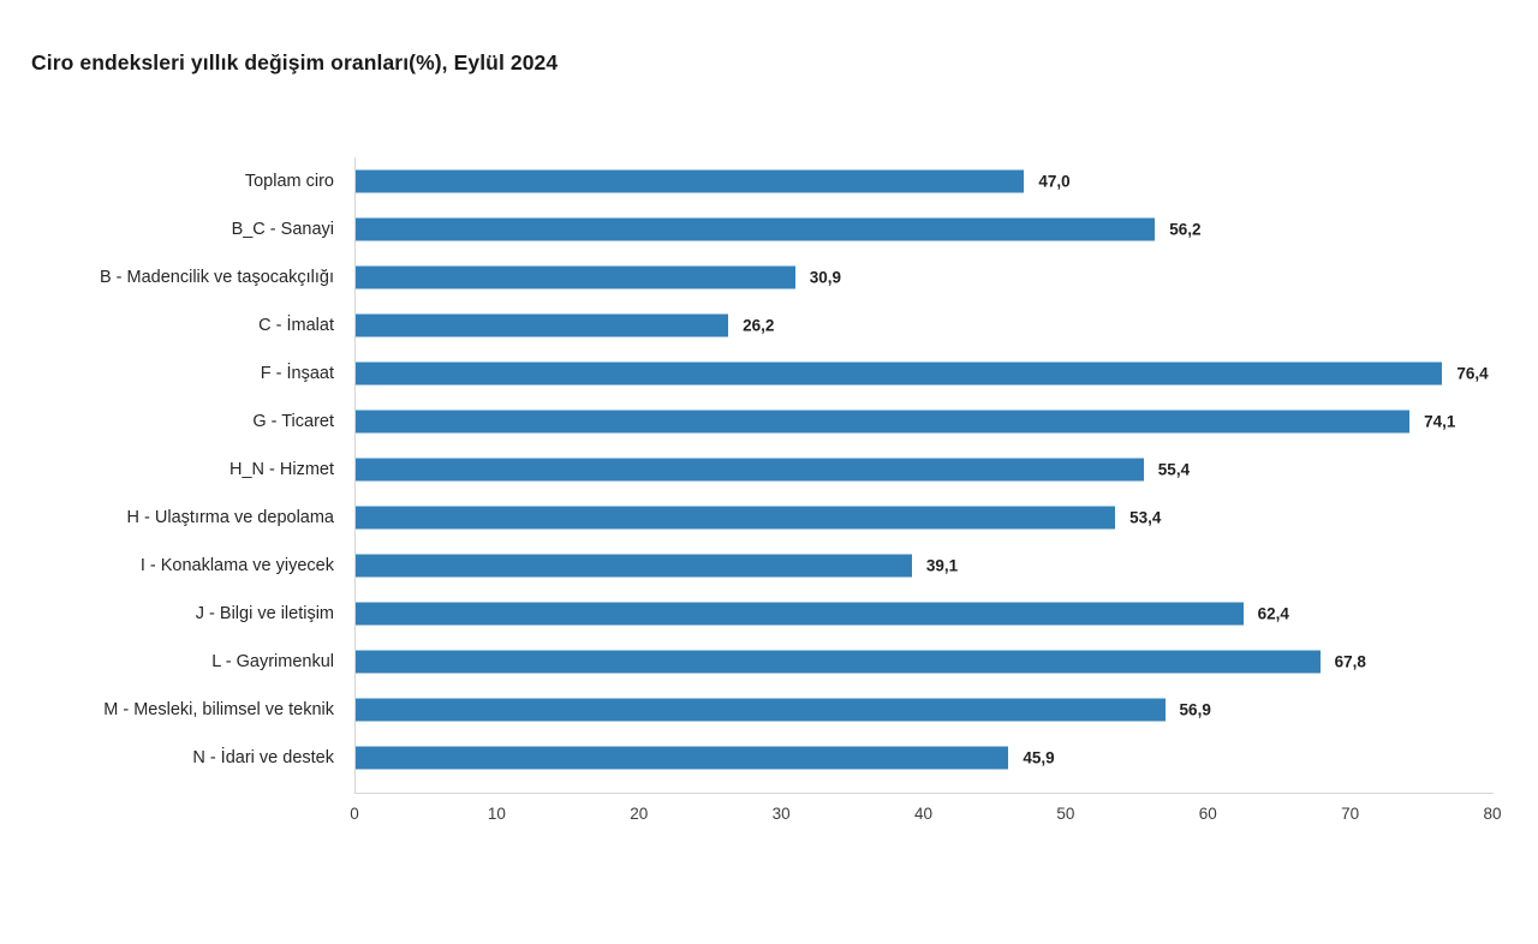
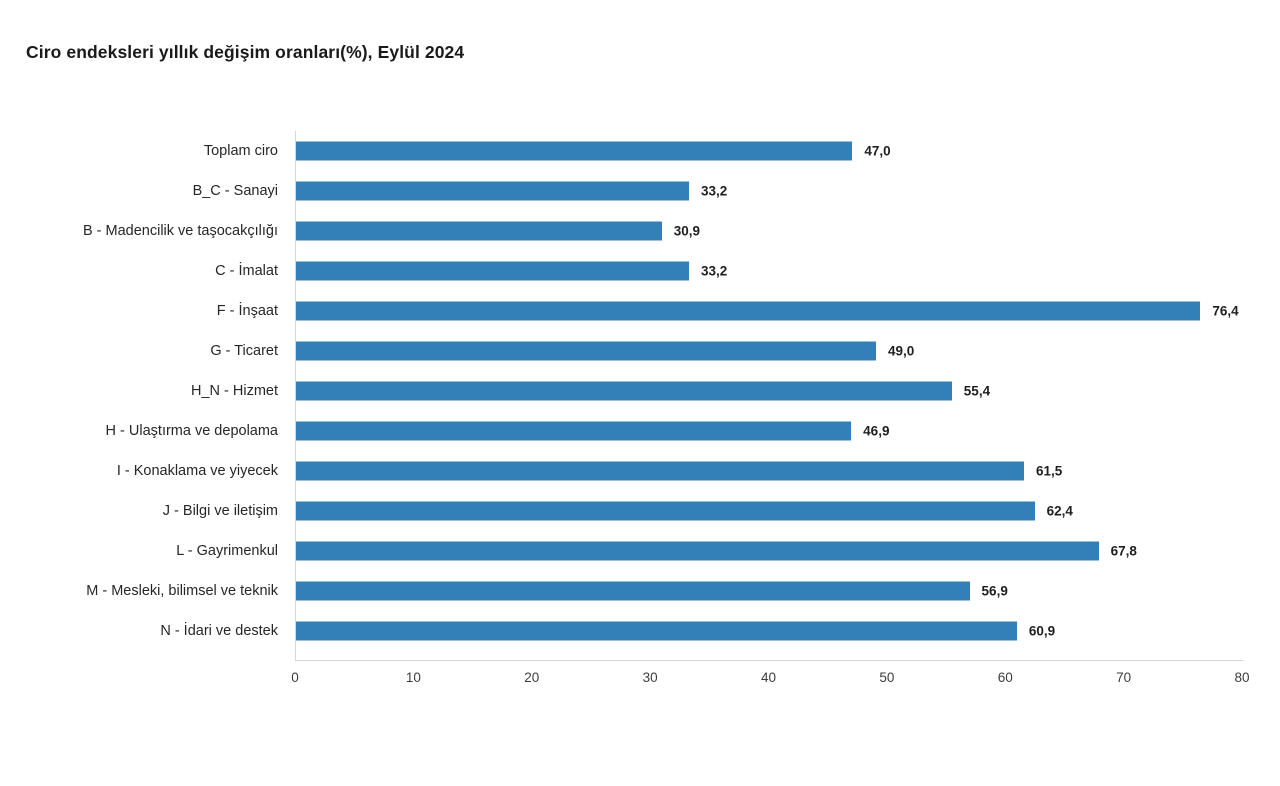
B_C - Sanayi: 56,2 -> 33,2
C - İmalat: 26,2 -> 33,2
G - Ticaret: 74,1 -> 49,0
H - Ulaştırma ve depolama: 53,4 -> 46,9
I - Konaklama ve yiyecek: 39,1 -> 61,5
N - İdari ve destek: 45,9 -> 60,9
